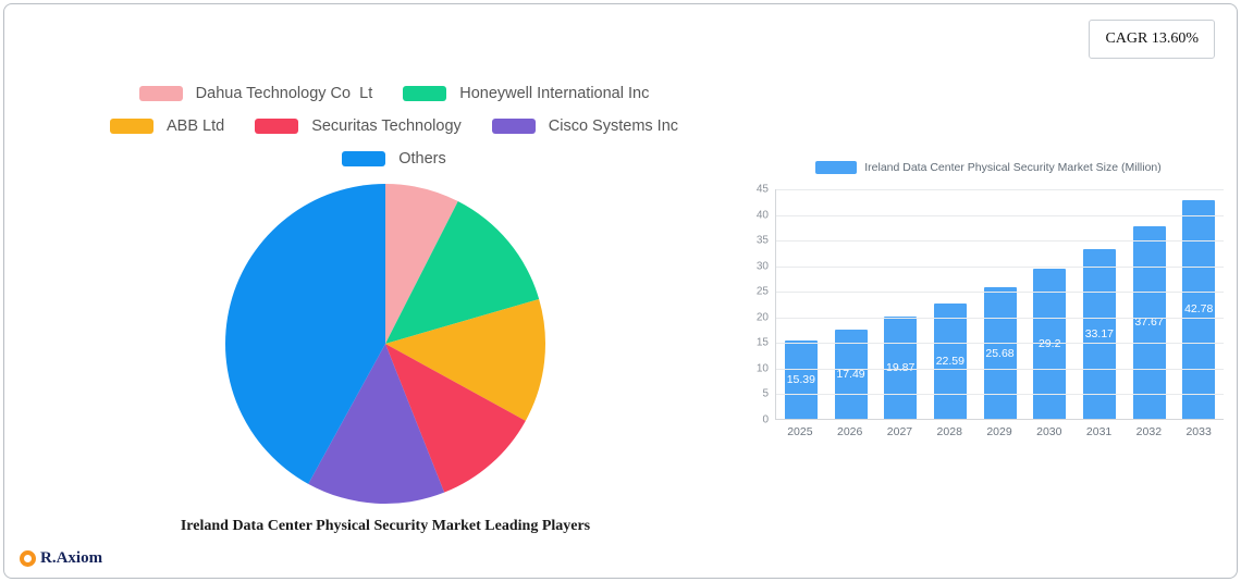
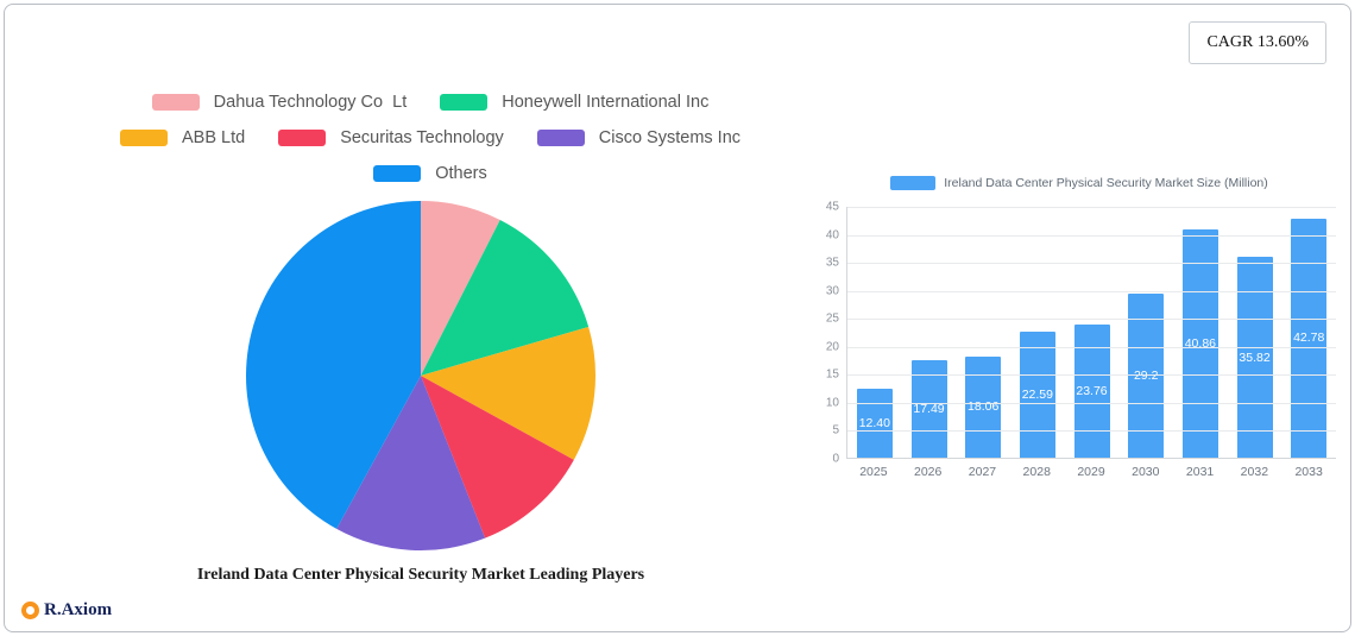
Ireland Data Center Physical Security Market Size (Million)/2025: 15.39 -> 12.40
Ireland Data Center Physical Security Market Size (Million)/2027: 19.87 -> 18.06
Ireland Data Center Physical Security Market Size (Million)/2029: 25.68 -> 23.76
Ireland Data Center Physical Security Market Size (Million)/2031: 33.17 -> 40.86
Ireland Data Center Physical Security Market Size (Million)/2032: 37.67 -> 35.82
